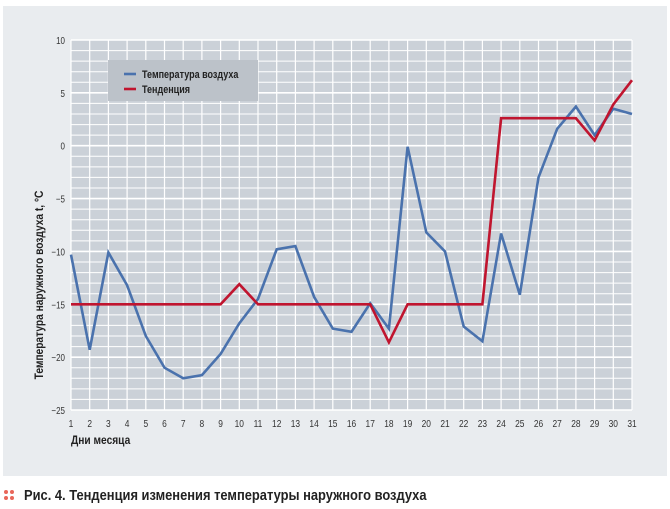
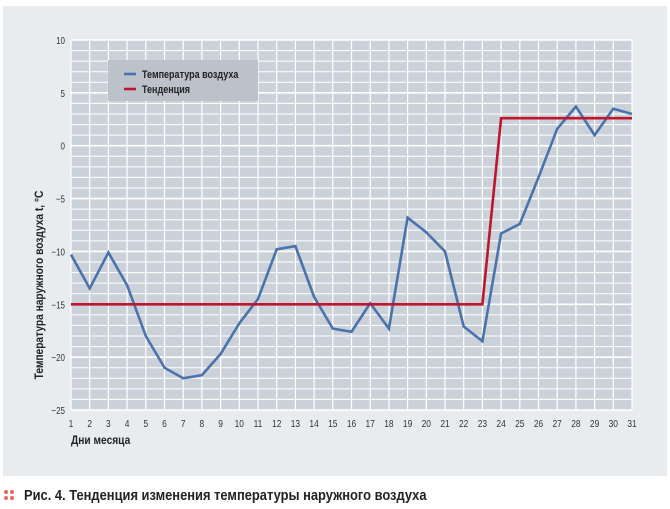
Температура воздуха/2: -19.3 -> -13.5
Тенденция/10: -13.1 -> -15.0
Тенденция/18: -18.6 -> -15.0
Температура воздуха/19: -0.1 -> -6.8
Температура воздуха/25: -14.1 -> -7.4
Тенденция/29: 0.5 -> 2.6
Тенденция/30: 3.9 -> 2.6
Тенденция/31: 6.2 -> 2.6
